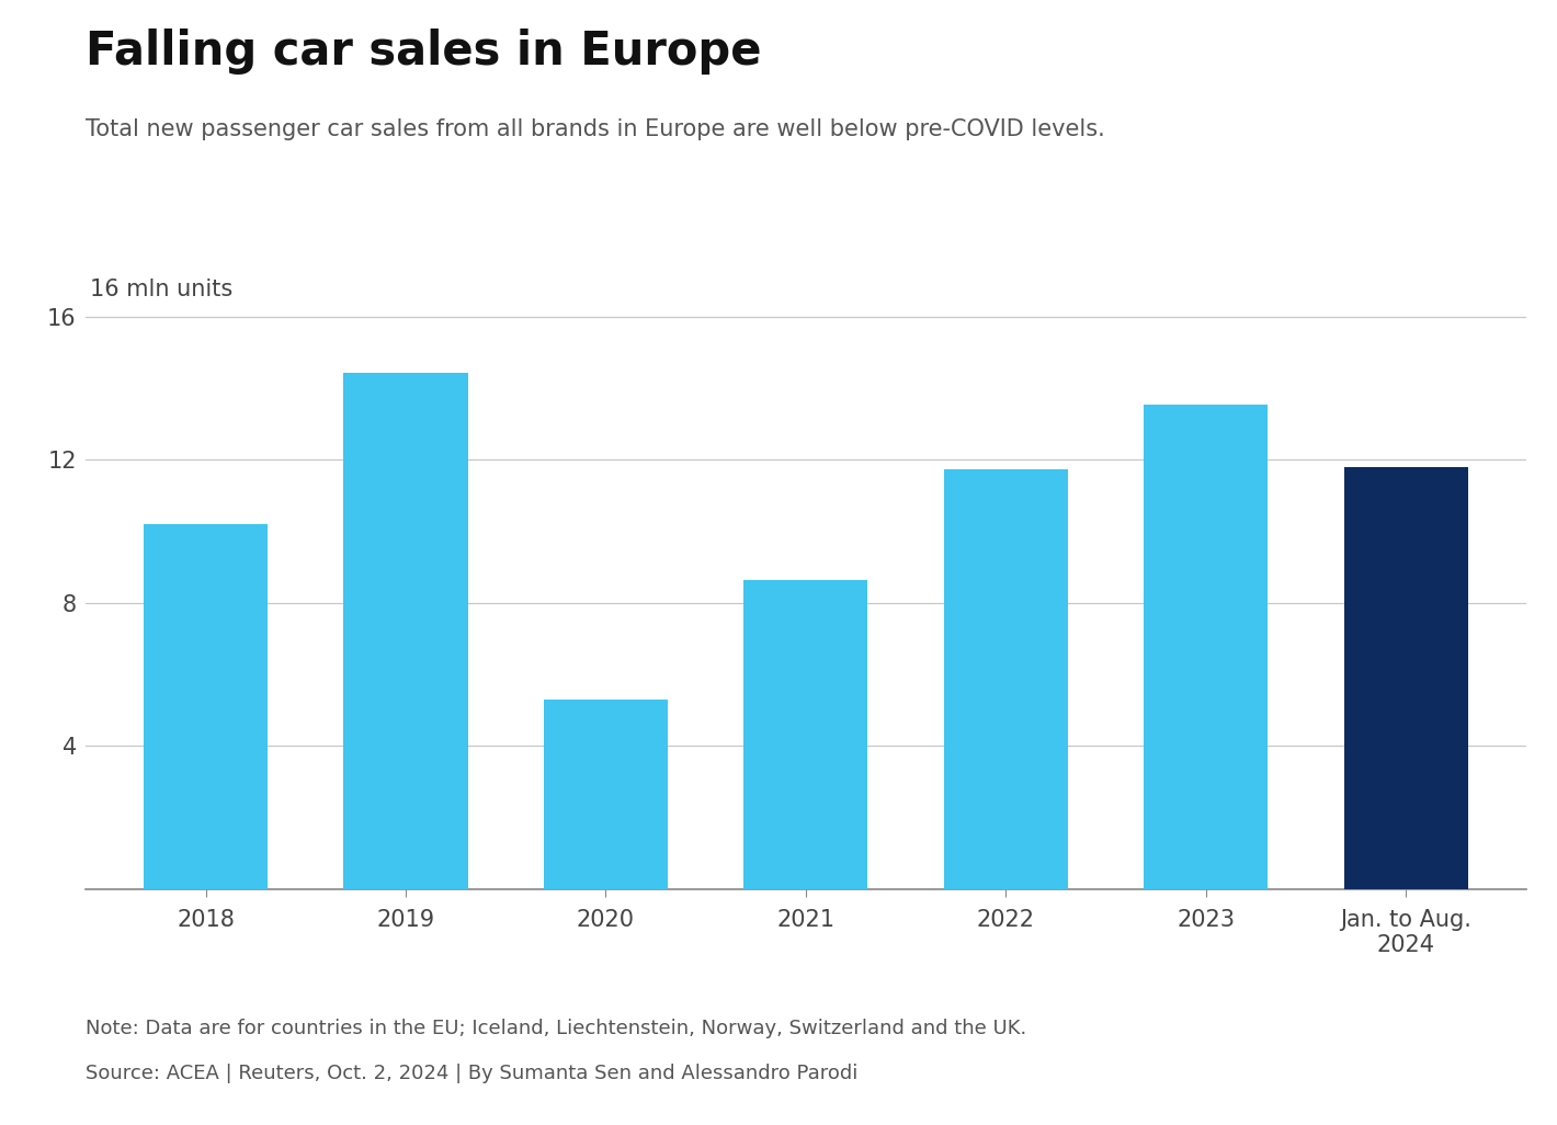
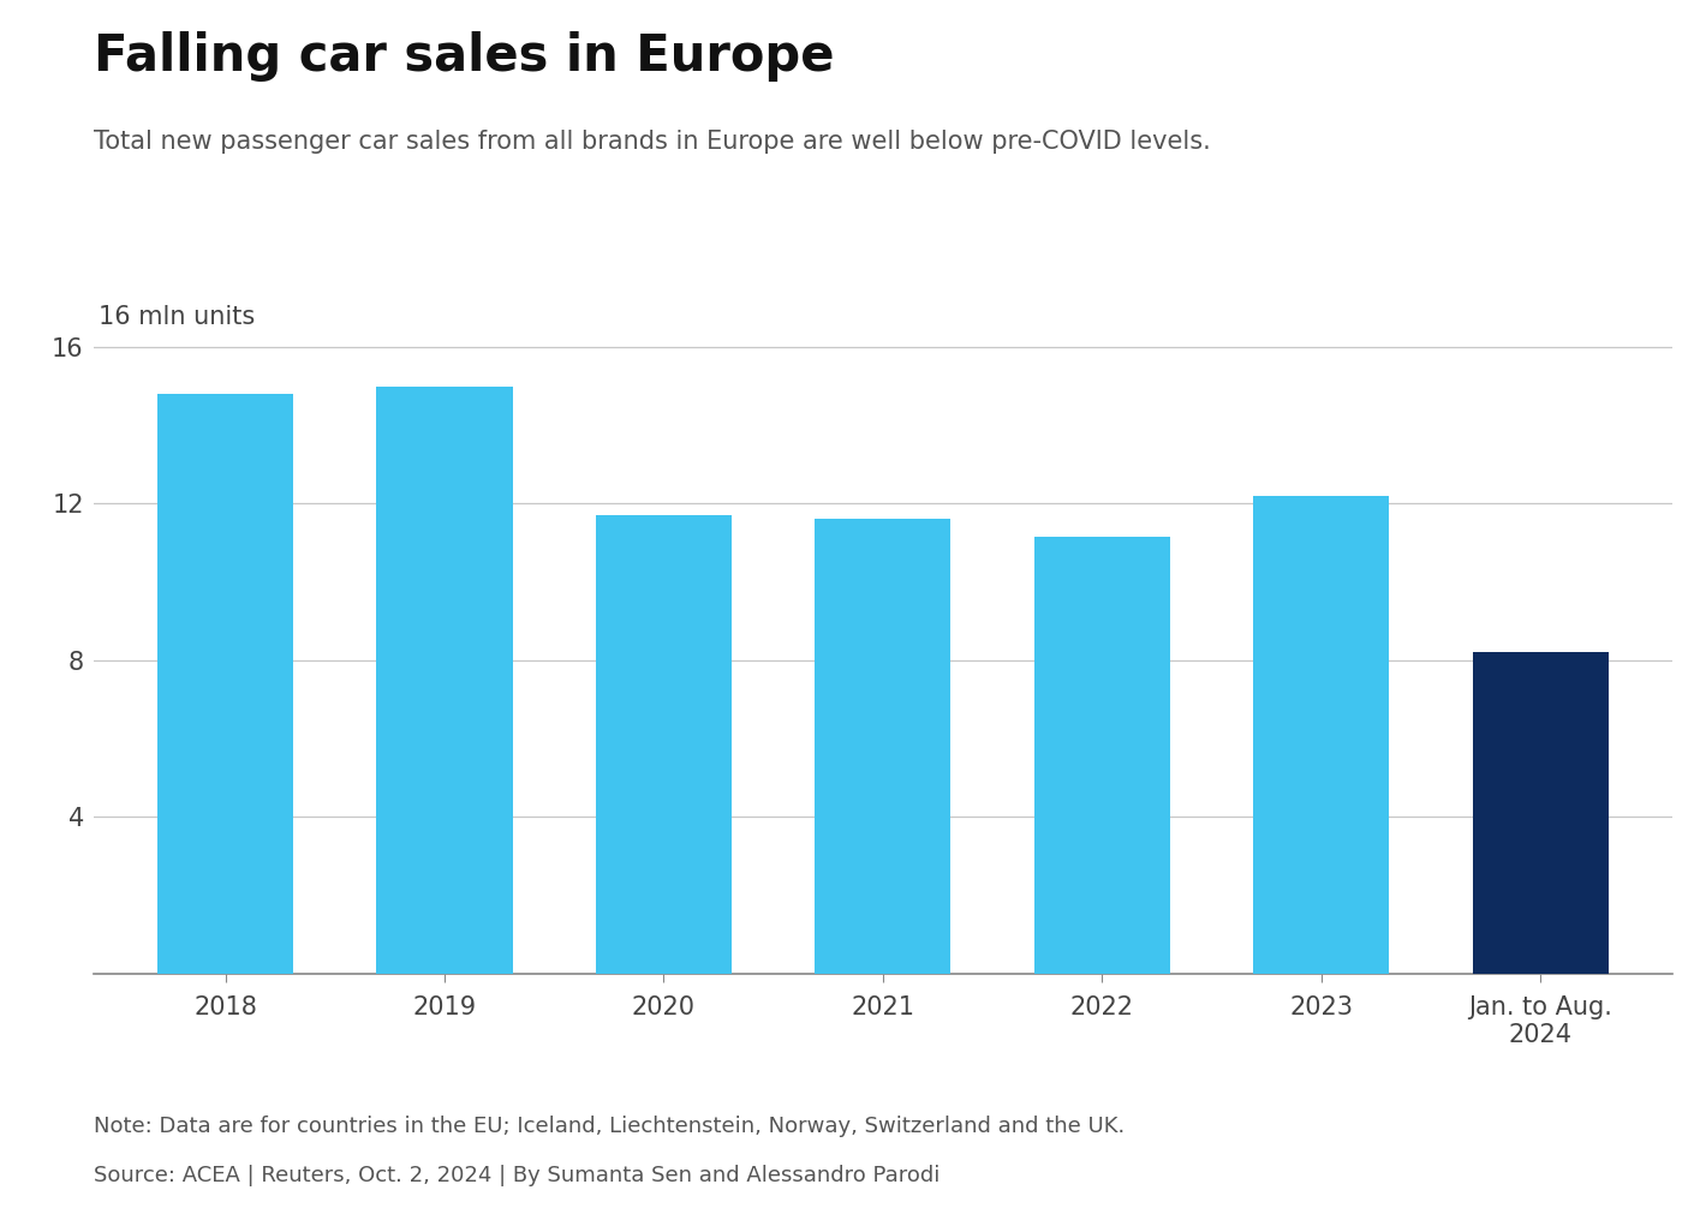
2018: 10.20 -> 14.80
2019: 14.45 -> 15.00
2020: 5.30 -> 11.70
2021: 8.65 -> 11.60
2022: 11.75 -> 11.15
2023: 13.55 -> 12.20
Jan. to Aug. 2024: 11.80 -> 8.20
